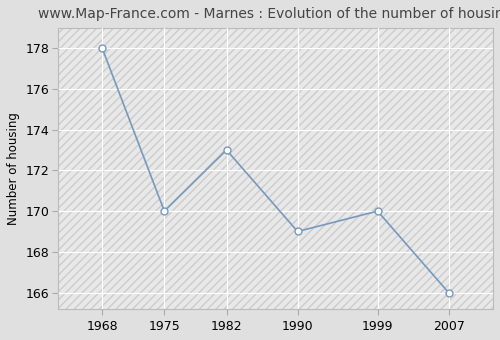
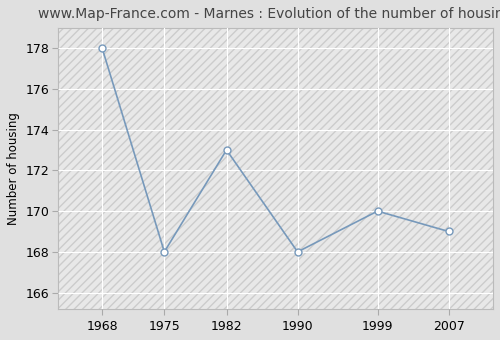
1975: 170 -> 168
1990: 169 -> 168
2007: 166 -> 169
